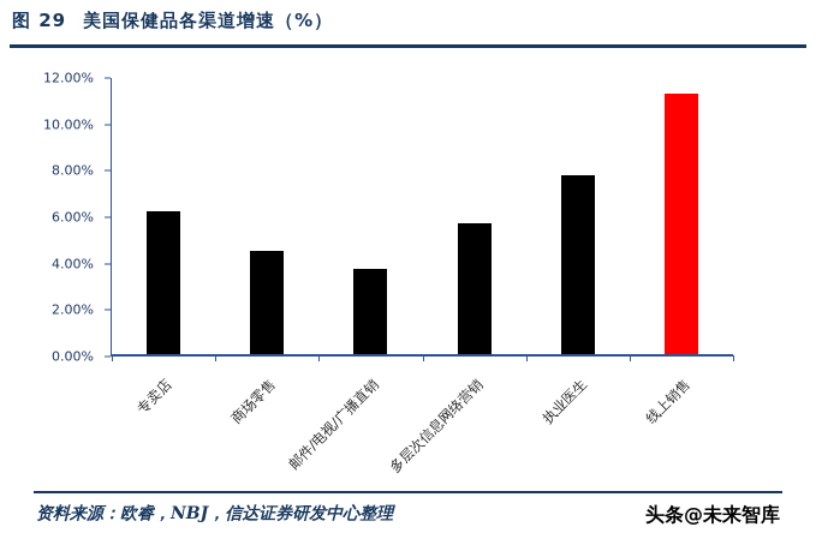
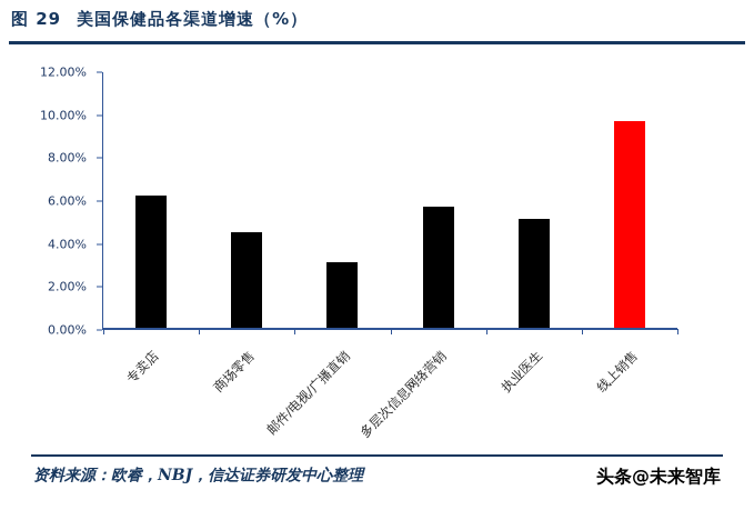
邮件/电视/广播直销: 3.7% -> 3.1%
执业医生: 7.8% -> 5.1%
线上销售: 11.3% -> 9.7%
